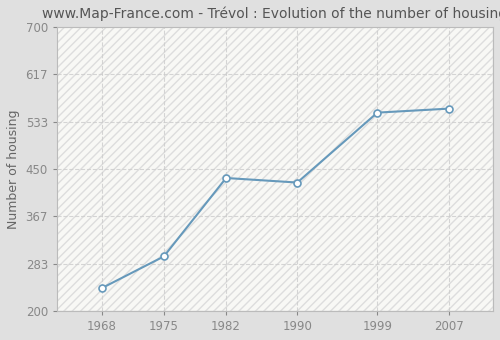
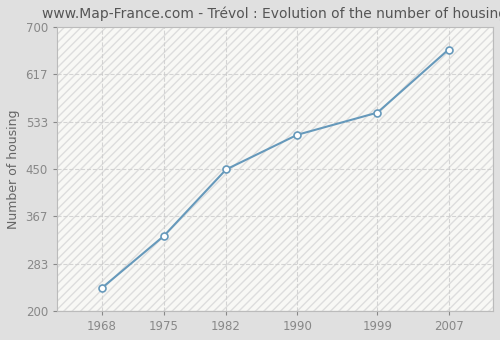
1975: 296 -> 332
1982: 434 -> 449
1990: 426 -> 510
2007: 556 -> 660
